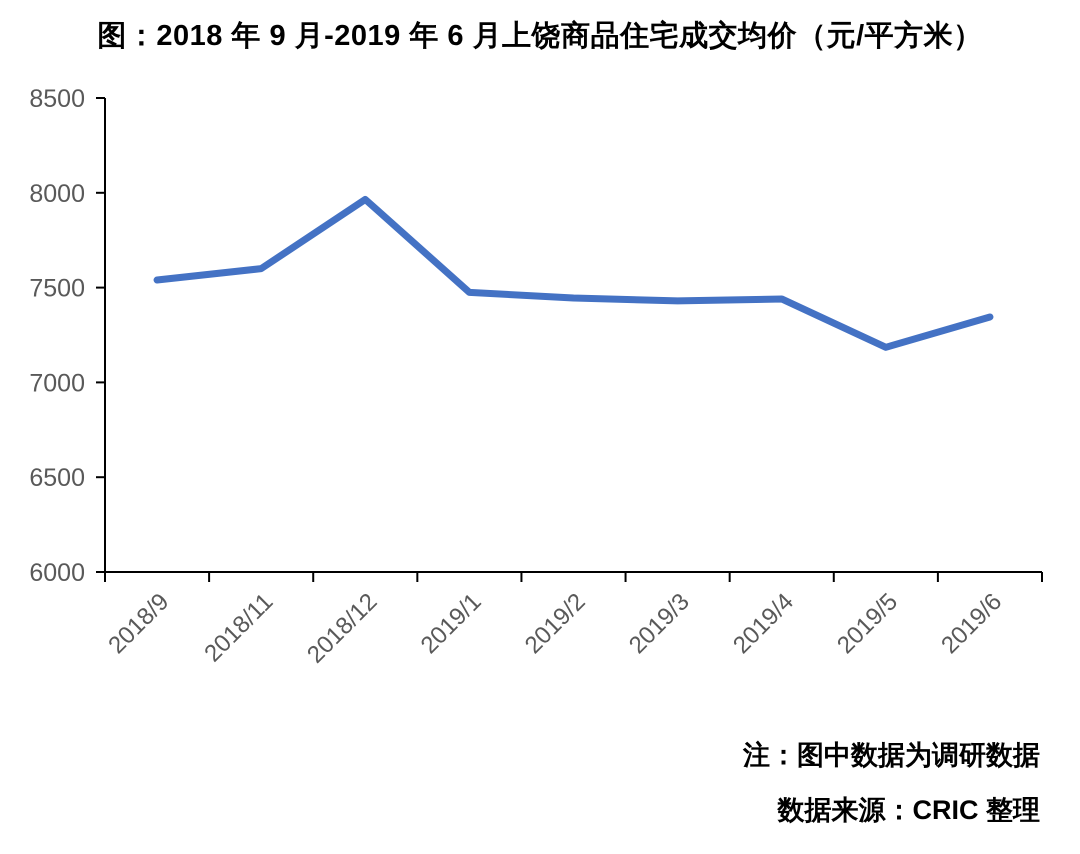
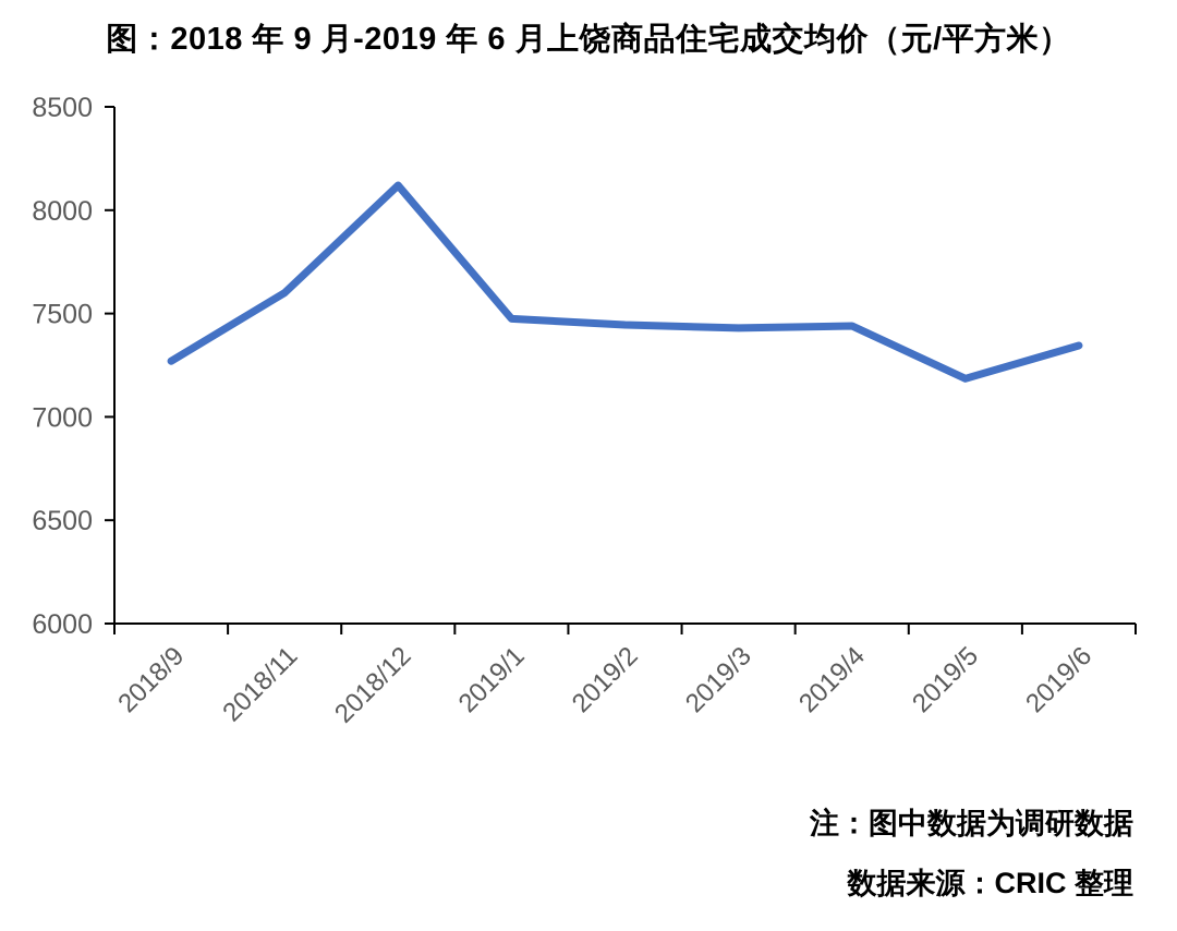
2018/9: 7540 -> 7270
2018/12: 7960 -> 8120
